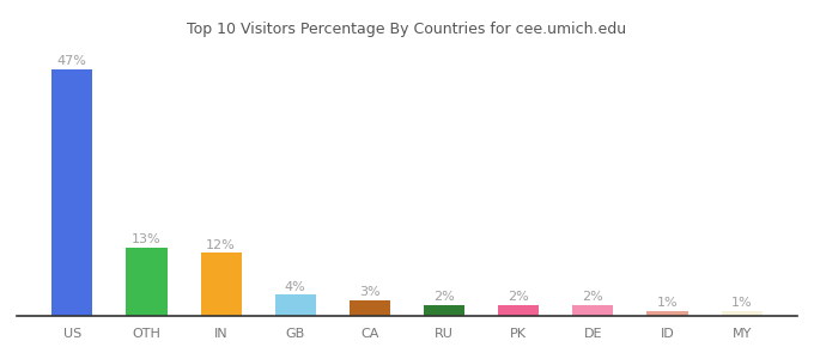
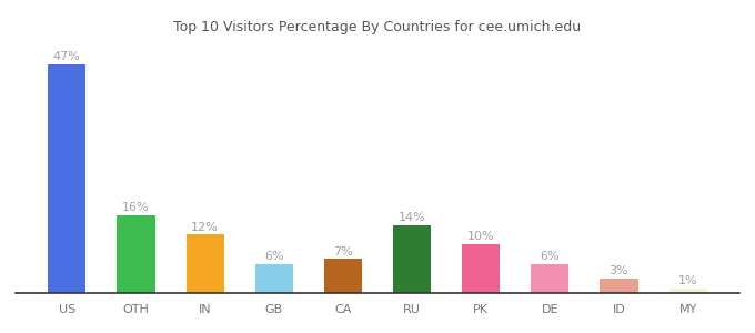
OTH: 13% -> 16%
GB: 4% -> 6%
CA: 3% -> 7%
RU: 2% -> 14%
PK: 2% -> 10%
DE: 2% -> 6%
ID: 1% -> 3%
